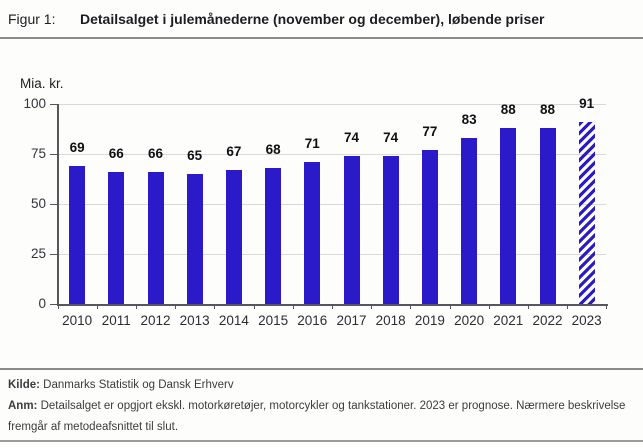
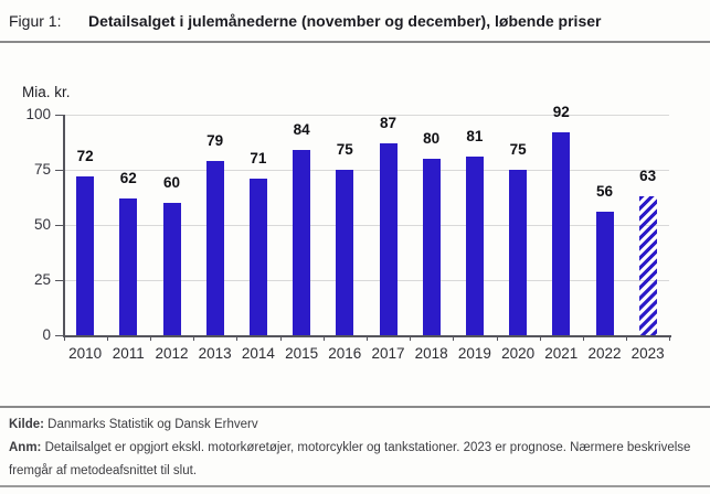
2010: 69 -> 72
2011: 66 -> 62
2012: 66 -> 60
2013: 65 -> 79
2014: 67 -> 71
2015: 68 -> 84
2016: 71 -> 75
2017: 74 -> 87
2018: 74 -> 80
2019: 77 -> 81
2020: 83 -> 75
2021: 88 -> 92
2022: 88 -> 56
2023: 91 -> 63
